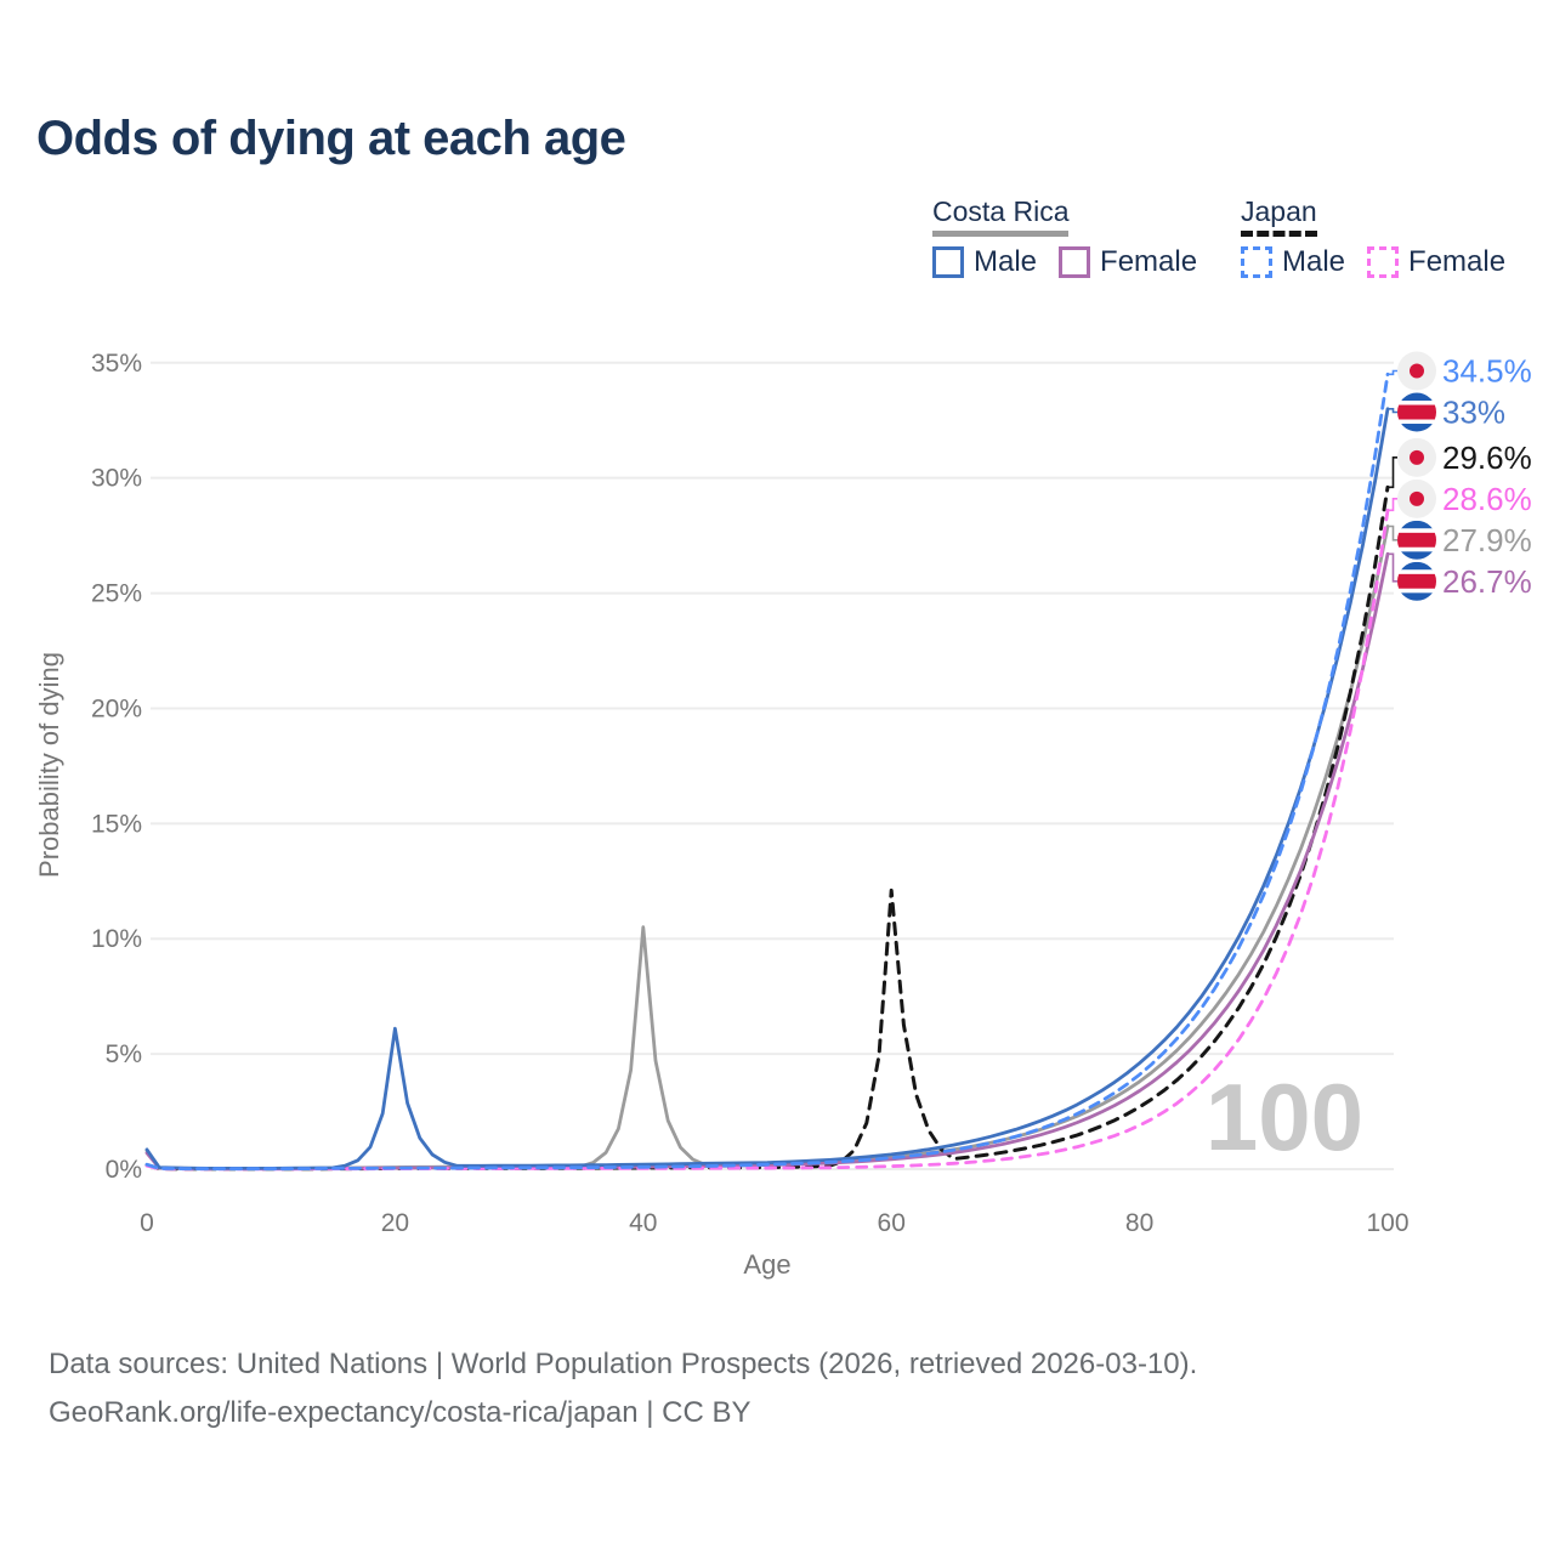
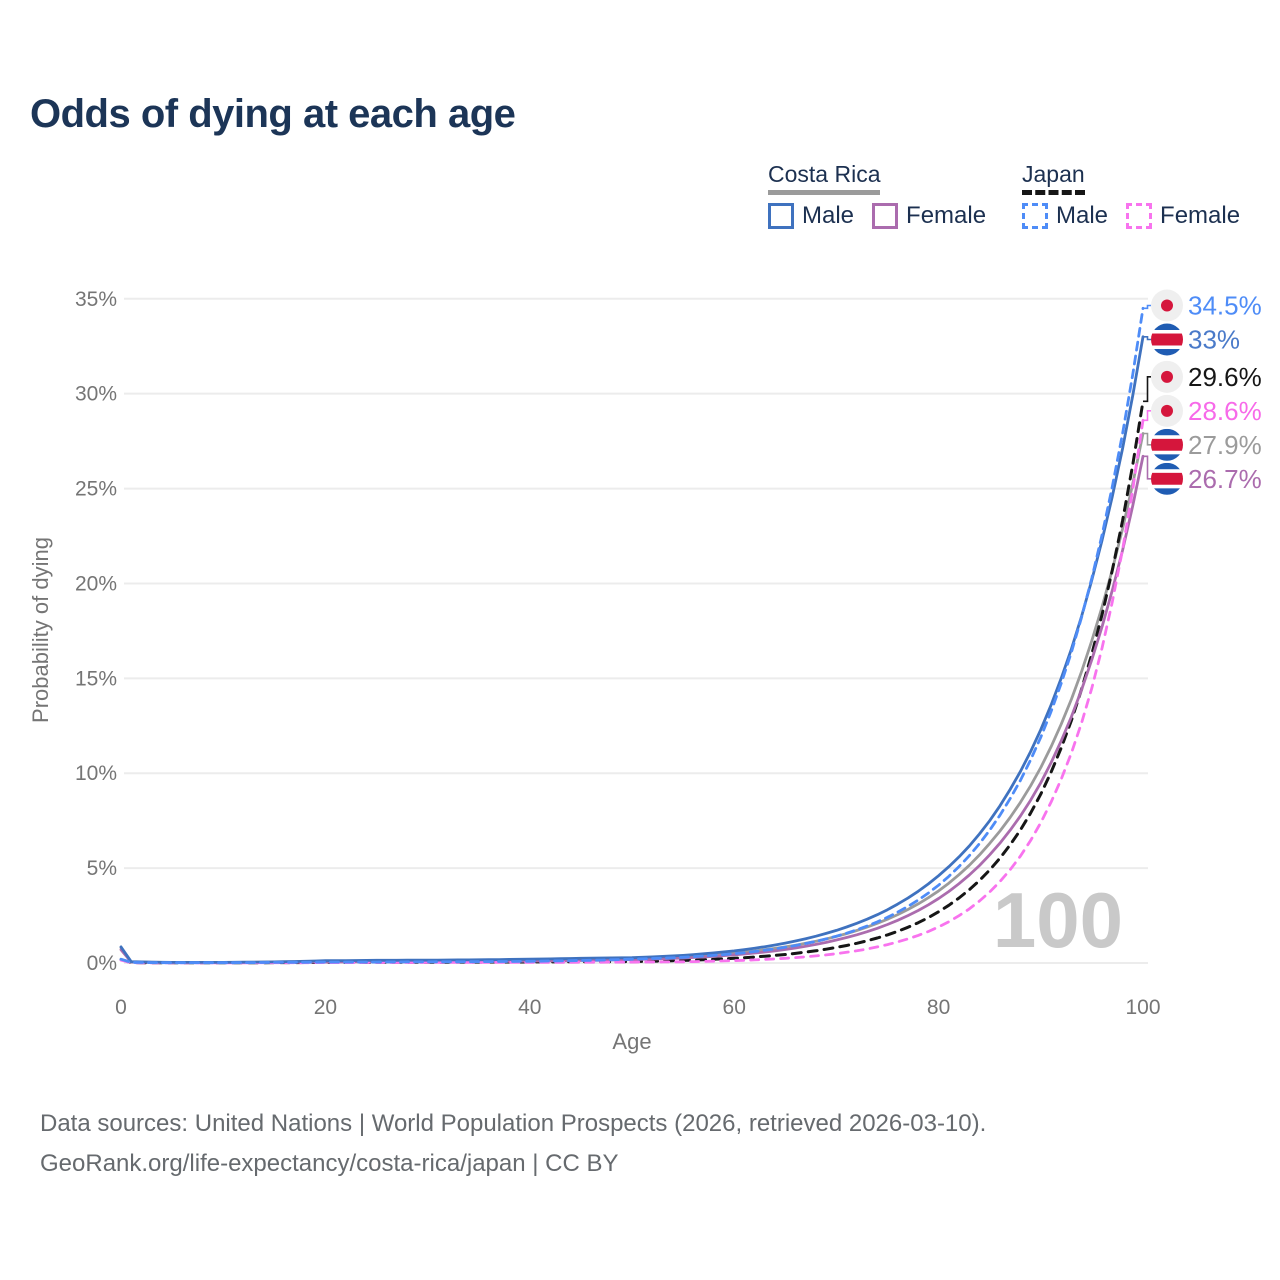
Costa Rica Male/20: 6.1% -> 0.1%
Costa Rica/40: 10.5% -> 0.1%
Japan/60: 12.1% -> 0.2%
